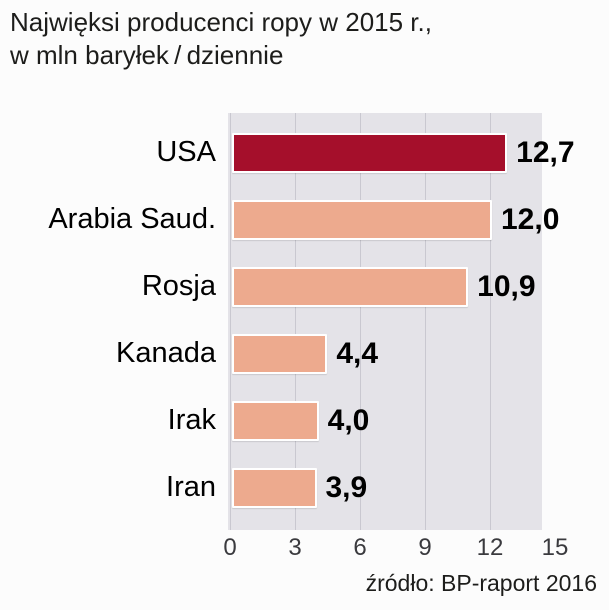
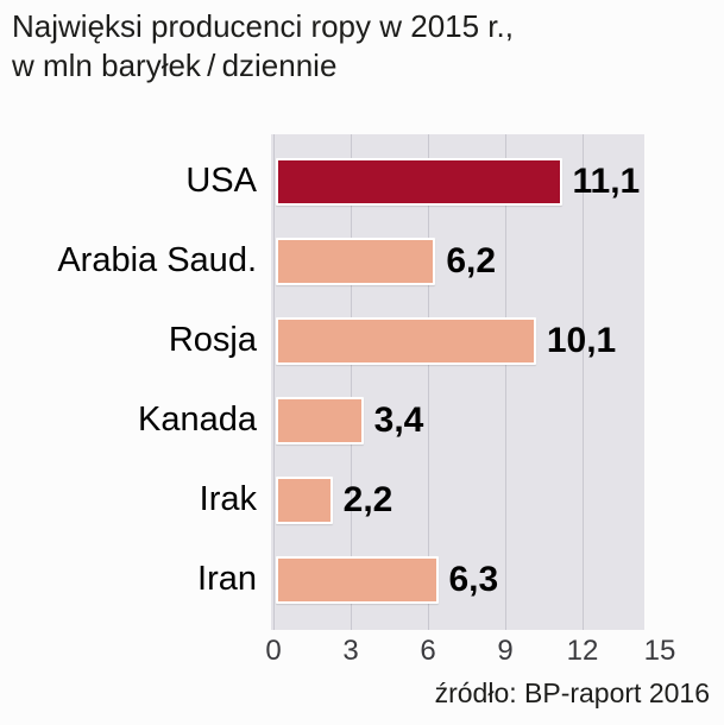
USA: 12,7 -> 11,1
Arabia Saud.: 12,0 -> 6,2
Rosja: 10,9 -> 10,1
Kanada: 4,4 -> 3,4
Irak: 4,0 -> 2,2
Iran: 3,9 -> 6,3
